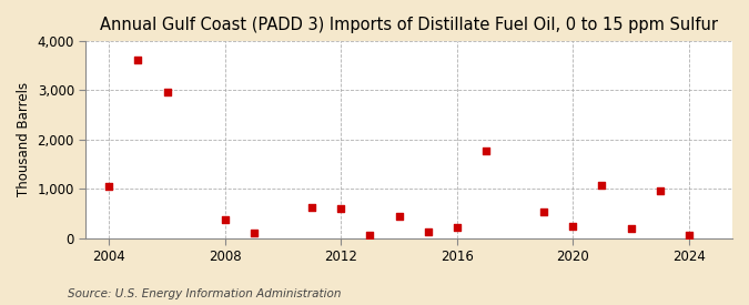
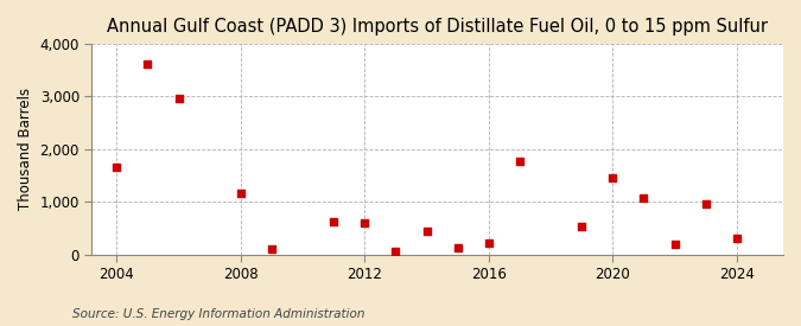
2004: 1,050 -> 1,650
2008: 380 -> 1,150
2020: 230 -> 1,450
2024: 50 -> 300
